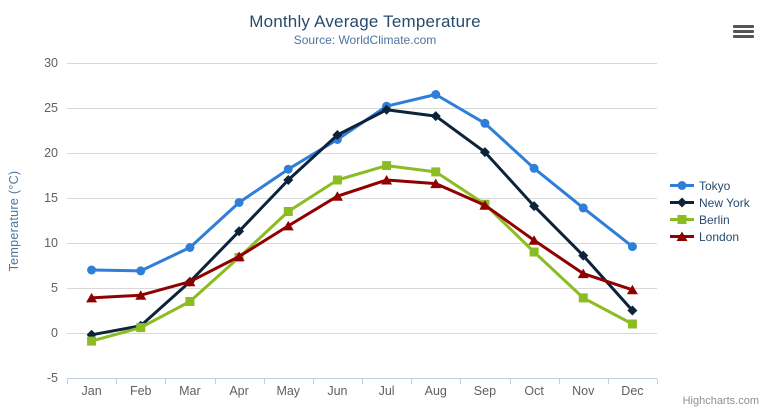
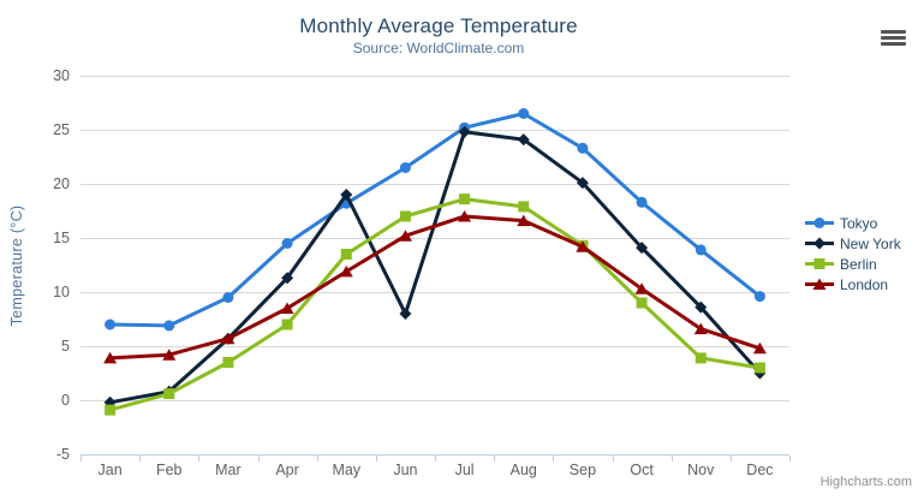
Berlin/Apr: 8 -> 7
New York/May: 17 -> 19
New York/Jun: 22 -> 8
Berlin/Dec: 1 -> 3
